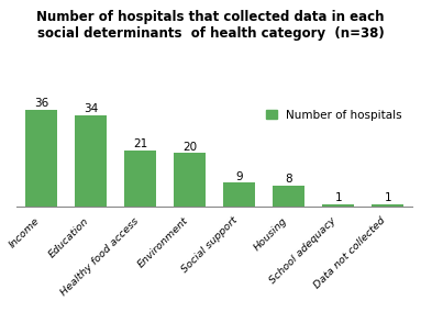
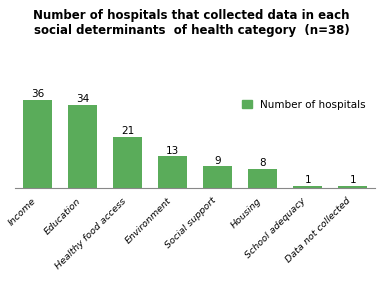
Environment: 20 -> 13
